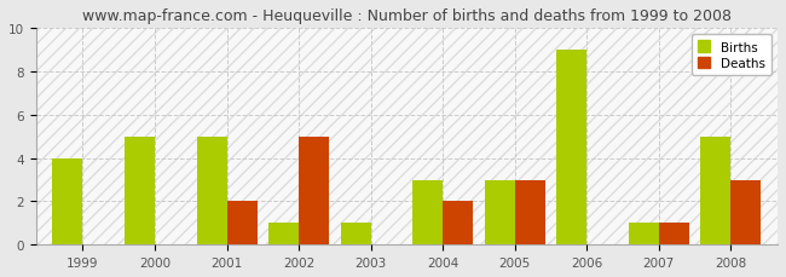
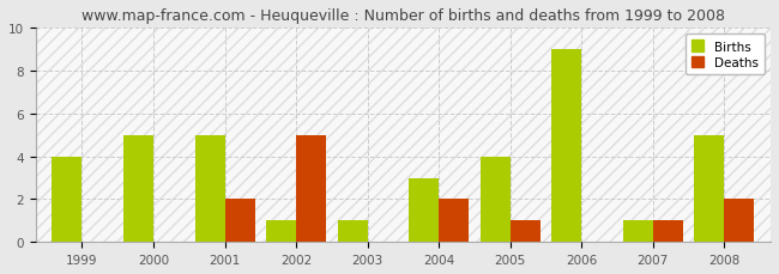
Births/2005: 3 -> 4
Deaths/2005: 3 -> 1
Deaths/2008: 3 -> 2
